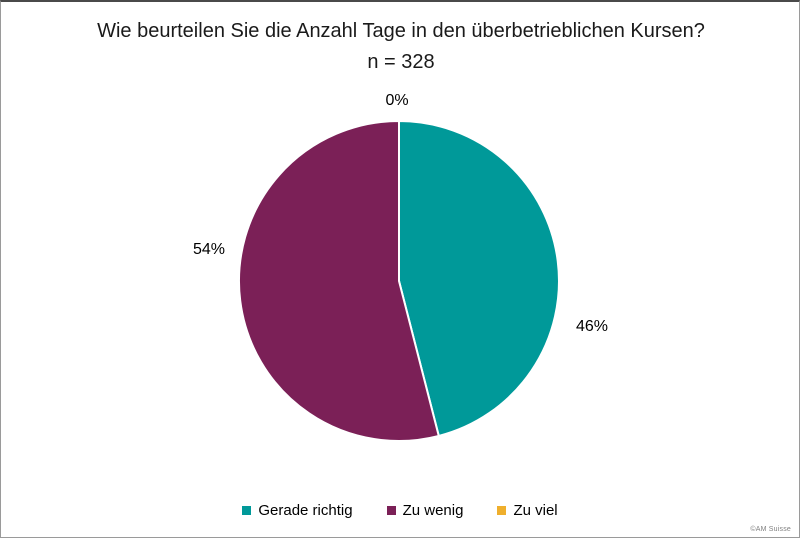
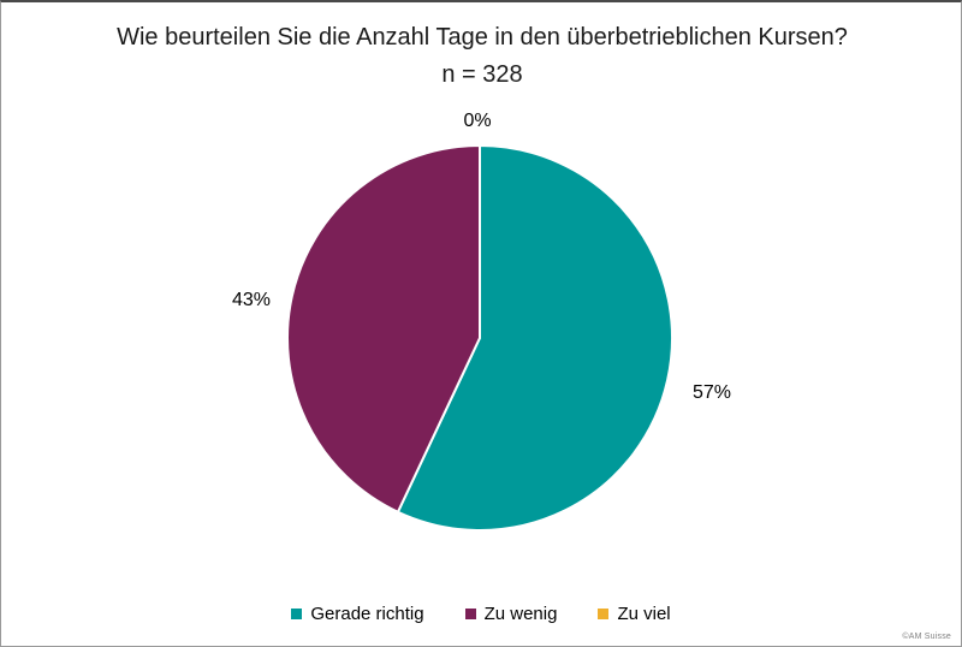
Gerade richtig: 46% -> 57%
Zu wenig: 54% -> 43%
